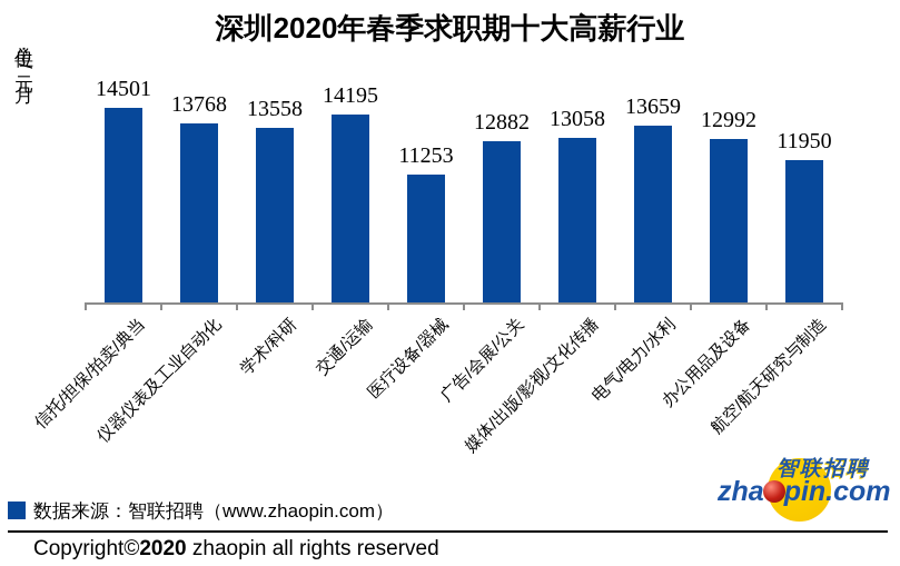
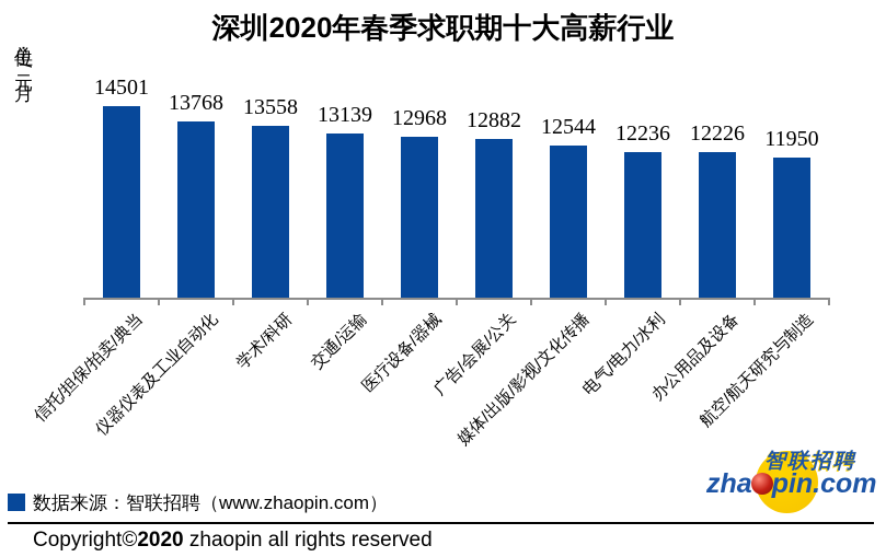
交通/运输: 14195 -> 13139
医疗设备/器械: 11253 -> 12968
媒体/出版/影视/文化传播: 13058 -> 12544
电气/电力/水利: 13659 -> 12236
办公用品及设备: 12992 -> 12226
